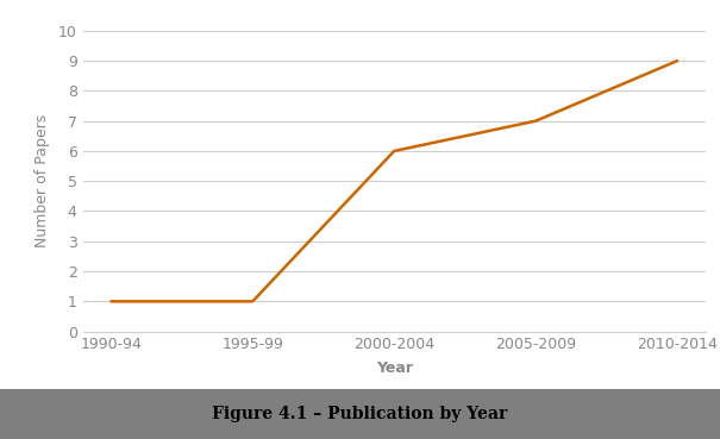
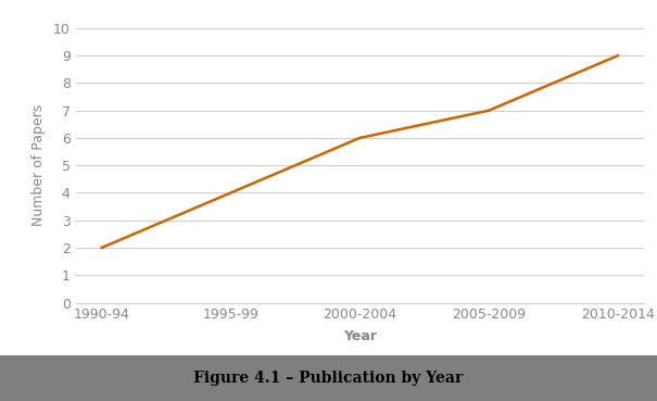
1990-94: 1 -> 2
1995-99: 1 -> 4
